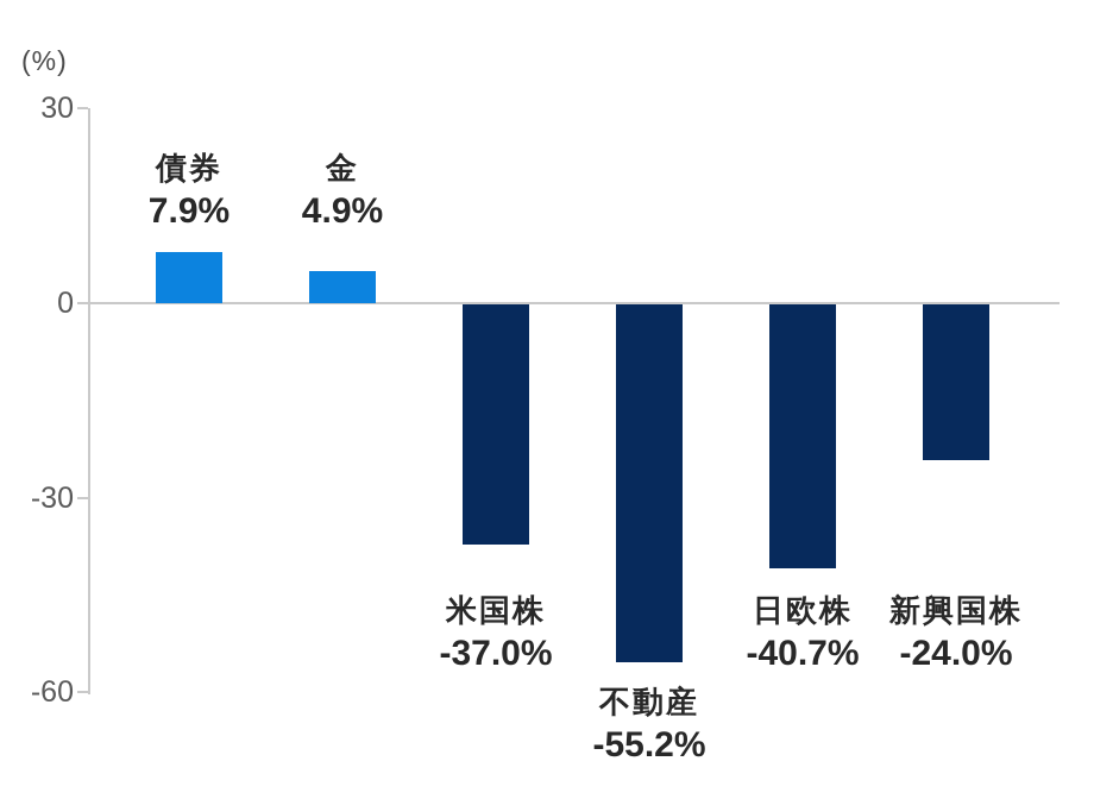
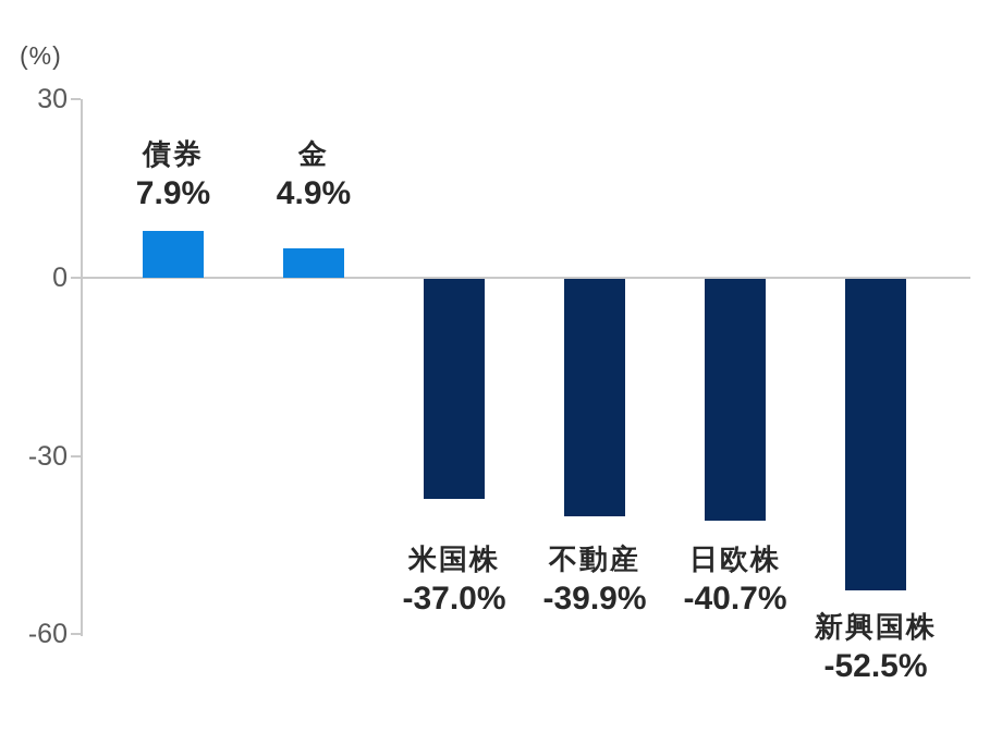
不動産: -55.2% -> -39.9%
新興国株: -24.0% -> -52.5%
